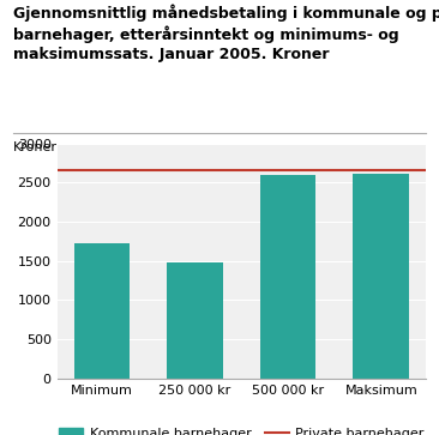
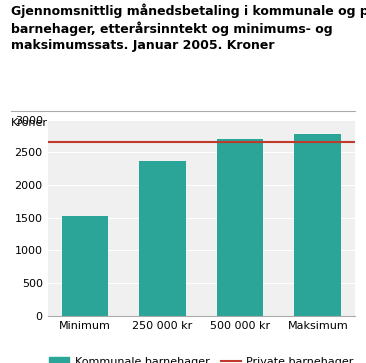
Minimum: 1720 -> 1530
250 000 kr: 1480 -> 2370
500 000 kr: 2600 -> 2700
Maksimum: 2620 -> 2780
